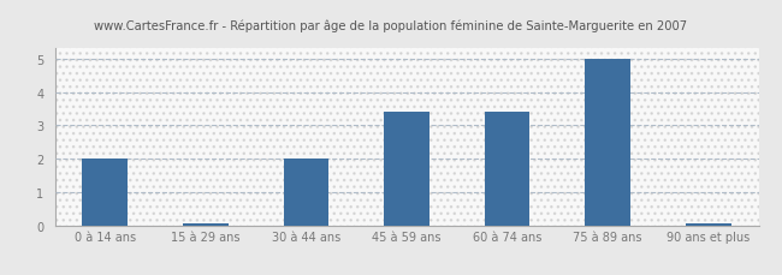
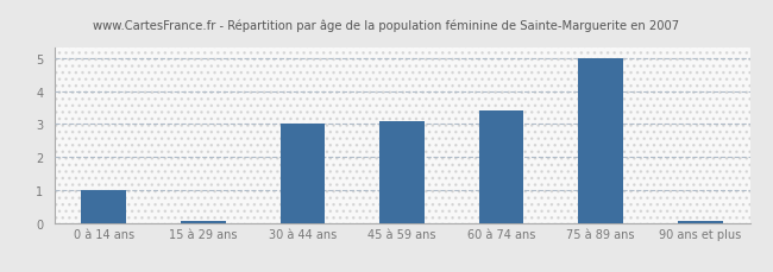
0 à 14 ans: 2.00 -> 1.00
30 à 44 ans: 2.00 -> 3.00
45 à 59 ans: 3.40 -> 3.10
